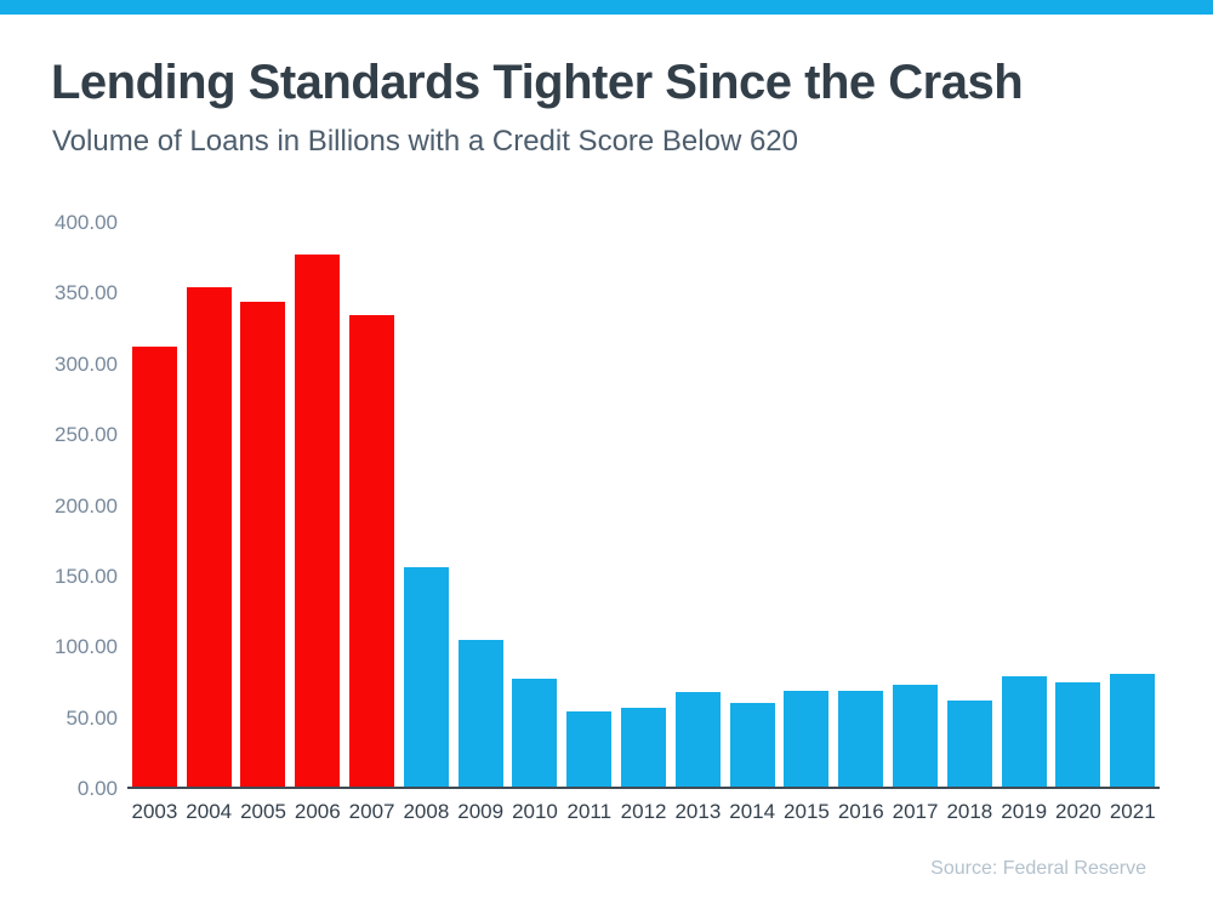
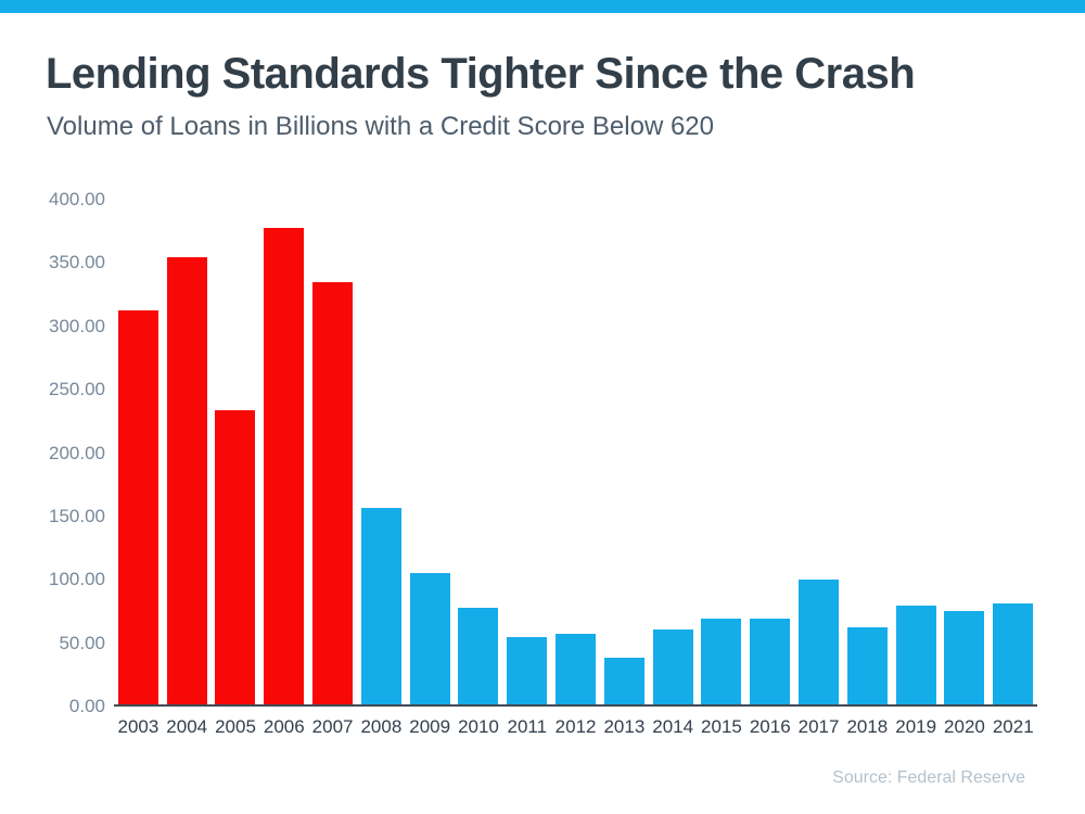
2005: 344 -> 233
2013: 67 -> 37
2017: 72 -> 99
